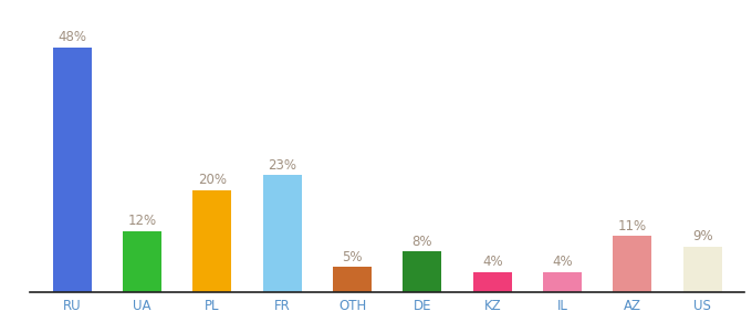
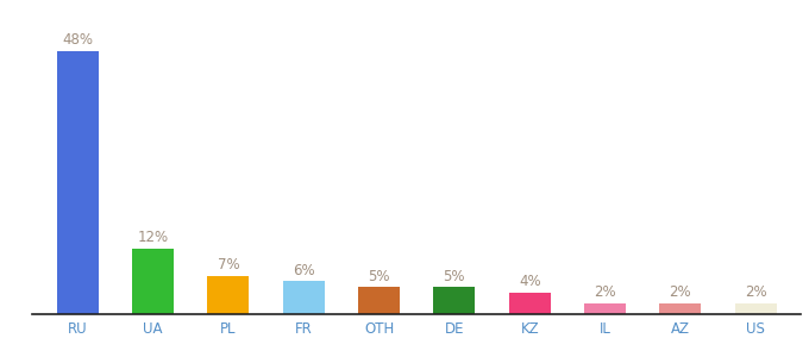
PL: 20% -> 7%
FR: 23% -> 6%
DE: 8% -> 5%
IL: 4% -> 2%
AZ: 11% -> 2%
US: 9% -> 2%
